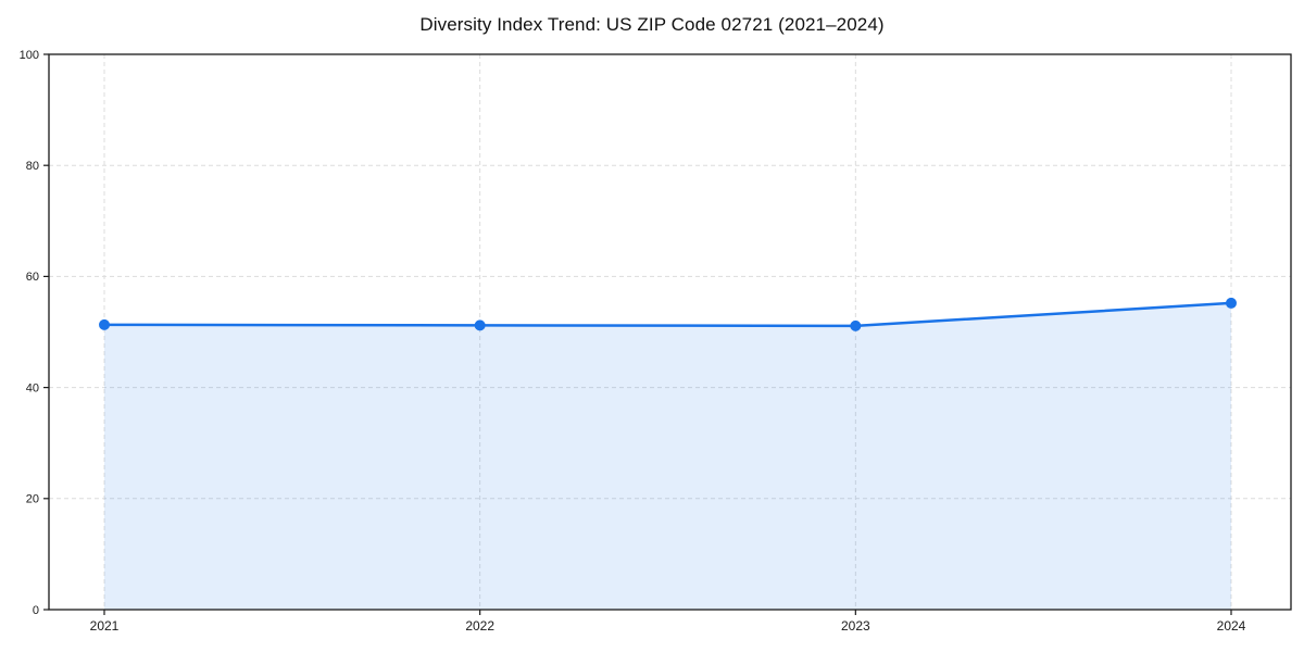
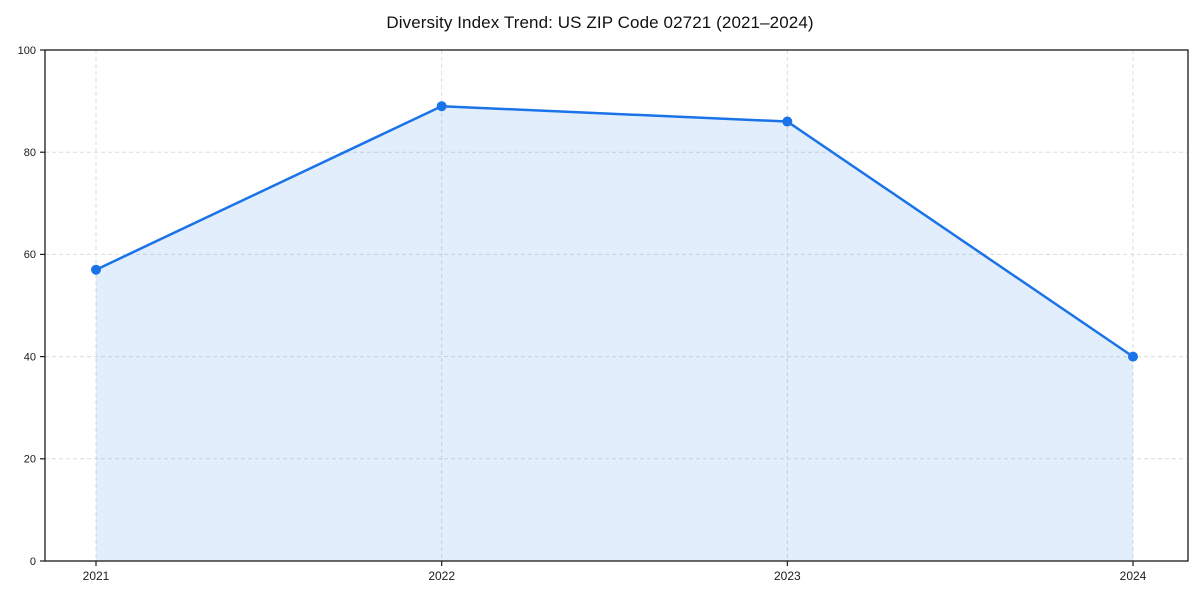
2021: 51 -> 57
2022: 51 -> 89
2023: 51 -> 86
2024: 55 -> 40
